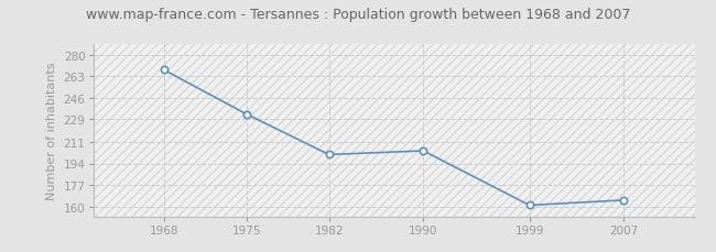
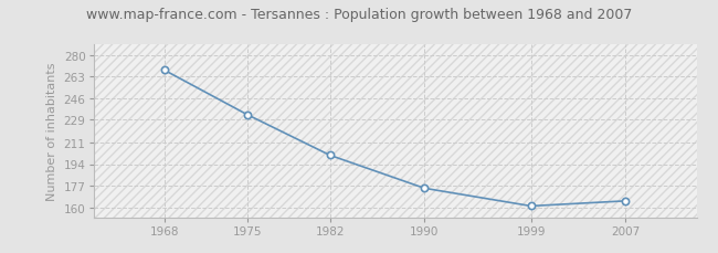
1990: 204 -> 175
